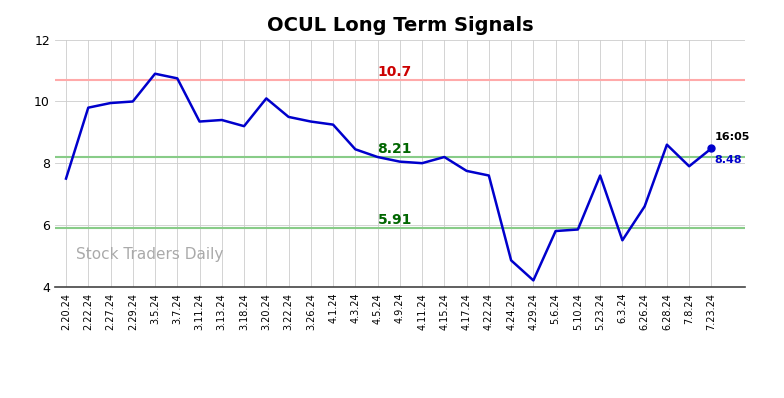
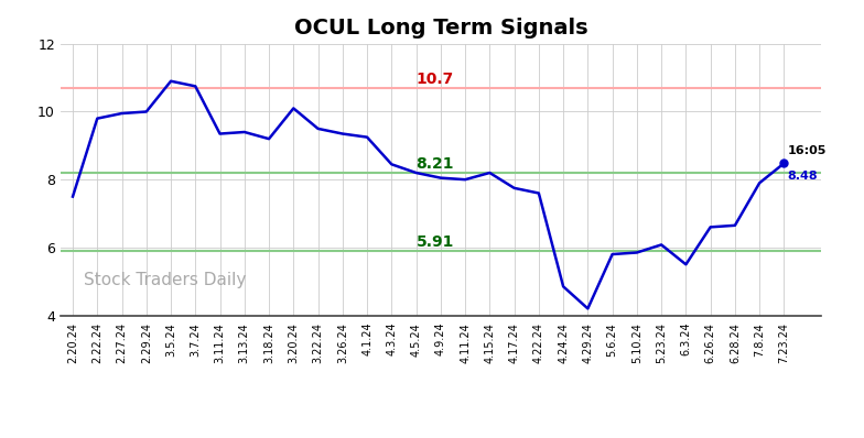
5.23.24: 7.60 -> 6.08
6.28.24: 8.60 -> 6.65
